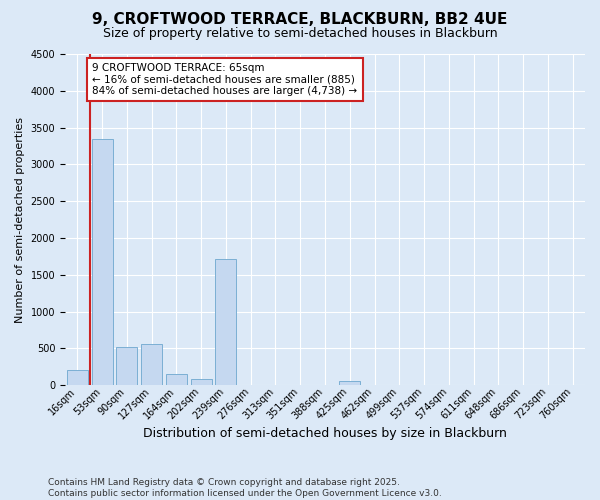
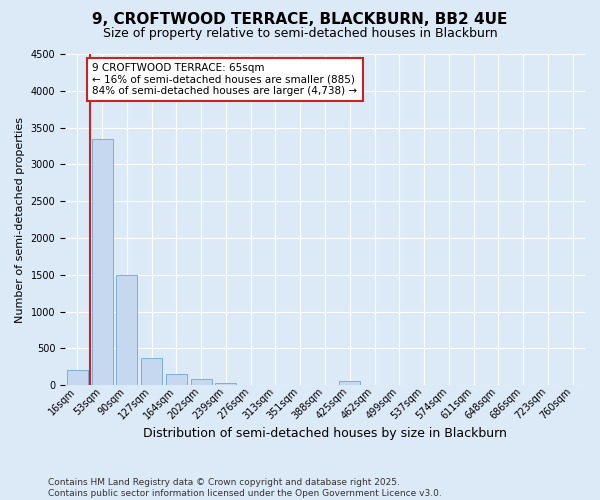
90sqm: 520 -> 1500
127sqm: 560 -> 380
239sqm: 1720 -> 30
